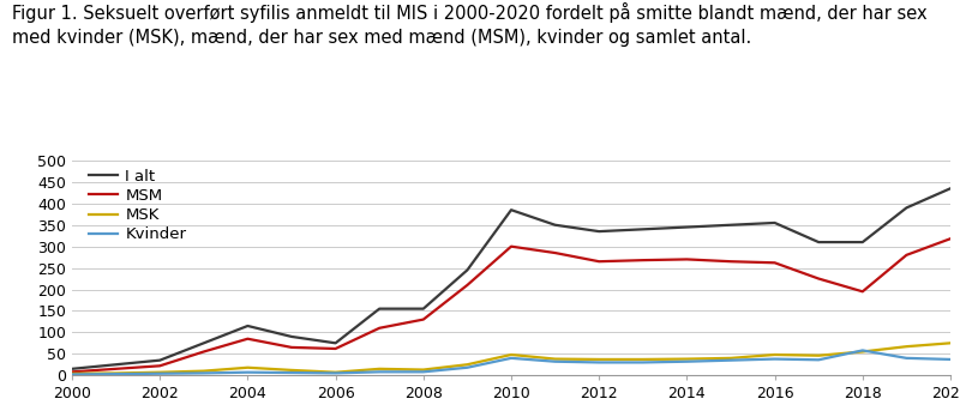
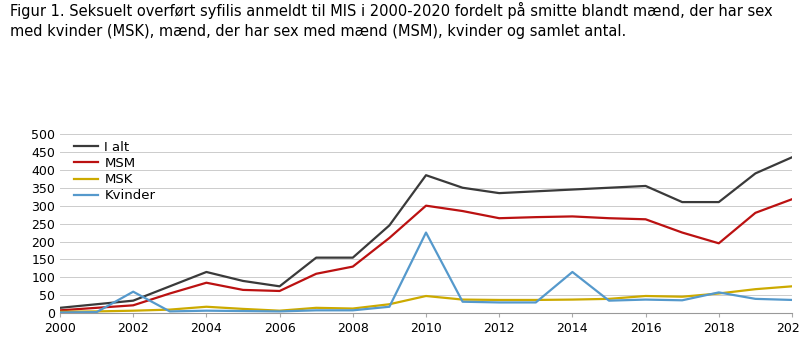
Kvinder/2002: 4 -> 60
Kvinder/2010: 40 -> 225
Kvinder/2014: 32 -> 115
